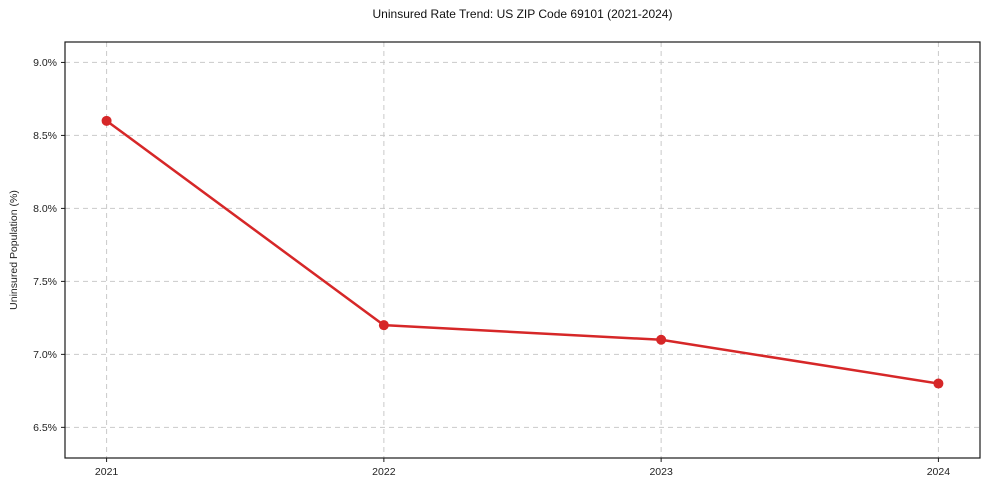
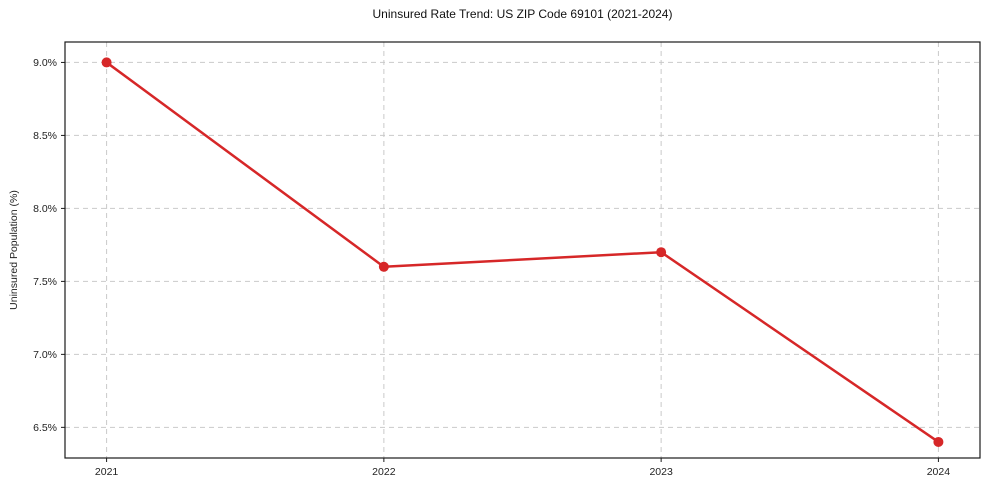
2021: 8.6% -> 9.0%
2022: 7.2% -> 7.6%
2023: 7.1% -> 7.7%
2024: 6.8% -> 6.4%
